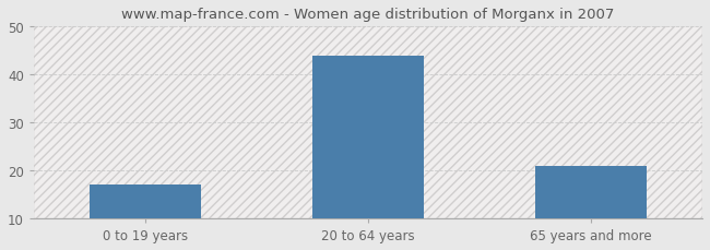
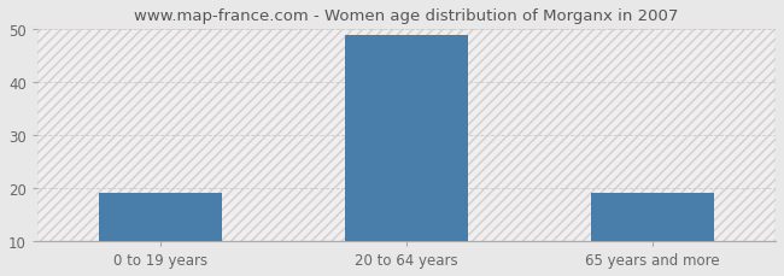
0 to 19 years: 17 -> 19
20 to 64 years: 44 -> 49
65 years and more: 21 -> 19
